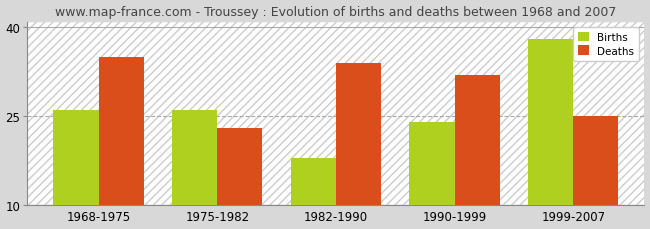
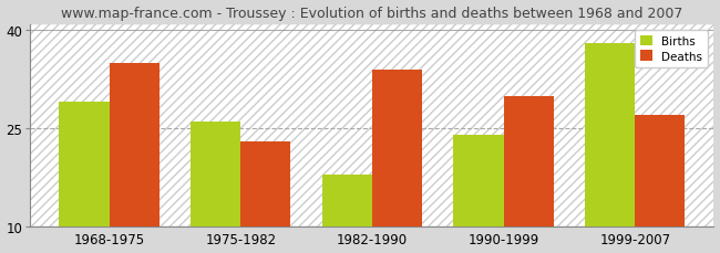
Births/1968-1975: 26 -> 29
Deaths/1990-1999: 32 -> 30
Deaths/1999-2007: 25 -> 27
